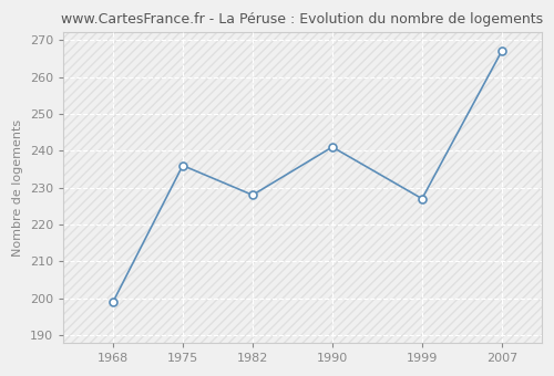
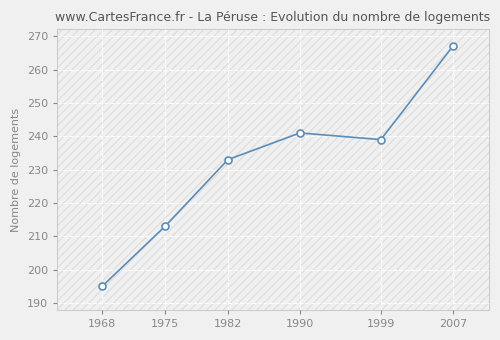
1968: 199 -> 195
1975: 236 -> 213
1982: 228 -> 233
1999: 227 -> 239
